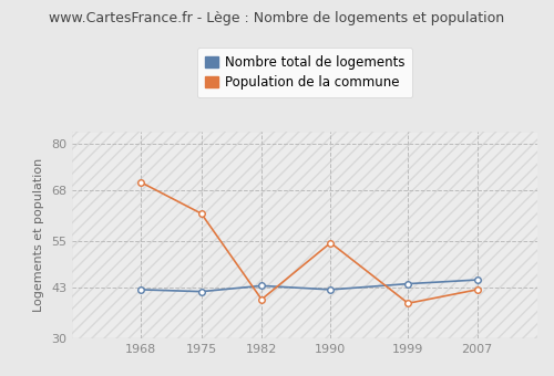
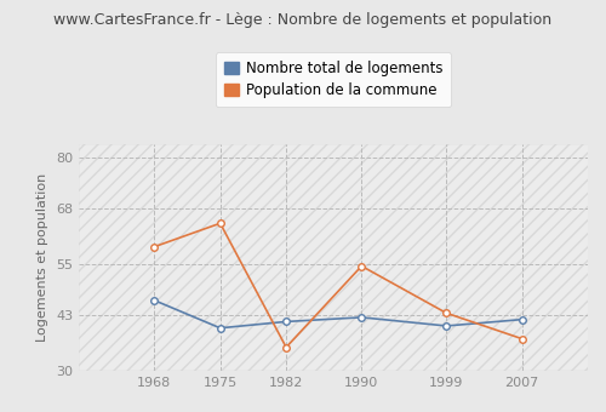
Nombre total de logements/1968: 42.5 -> 46.5
Population de la commune/1968: 70.0 -> 59.0
Nombre total de logements/1975: 42.0 -> 40.0
Population de la commune/1975: 62.0 -> 64.5
Nombre total de logements/1982: 43.5 -> 41.5
Population de la commune/1982: 40.0 -> 35.5
Nombre total de logements/1999: 44.0 -> 40.5
Population de la commune/1999: 39.0 -> 43.5
Nombre total de logements/2007: 45.0 -> 42.0
Population de la commune/2007: 42.5 -> 37.5
